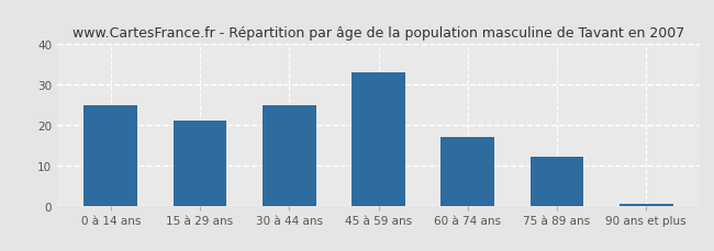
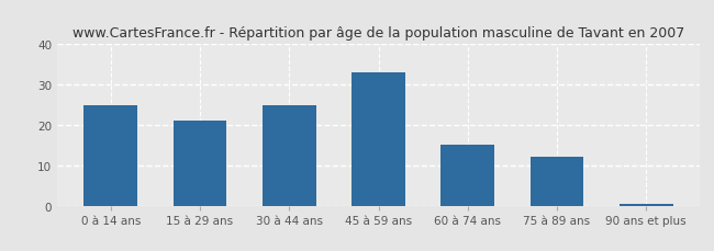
60 à 74 ans: 17.0 -> 15.0
